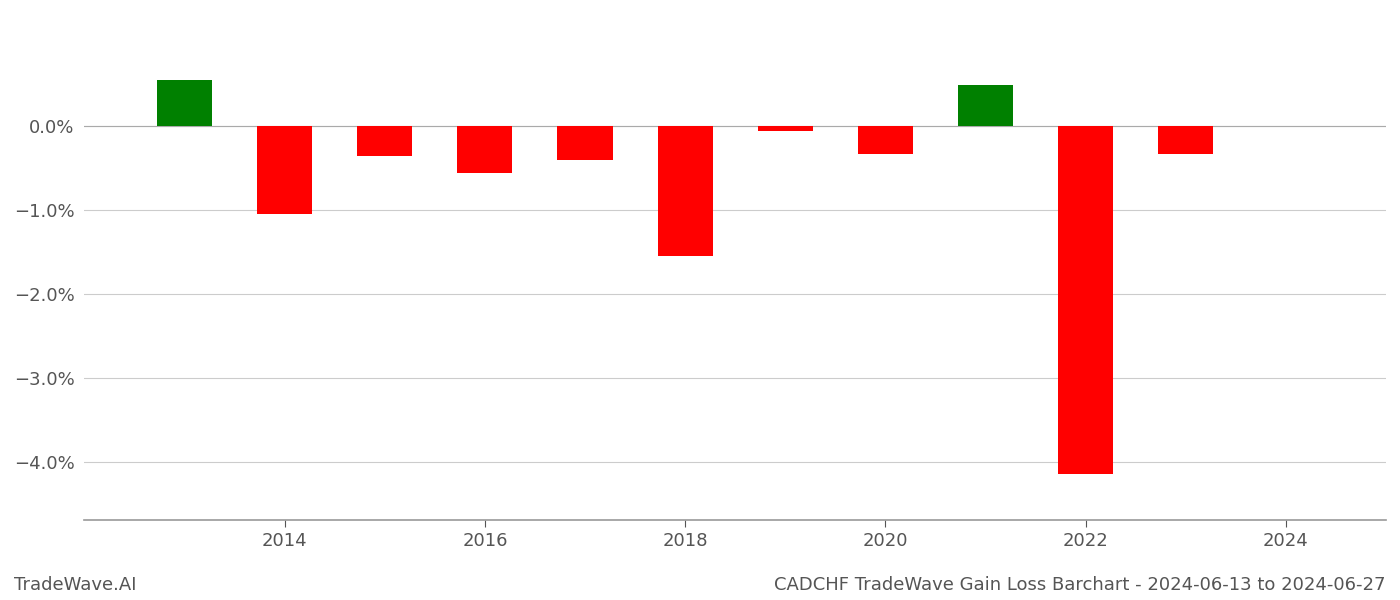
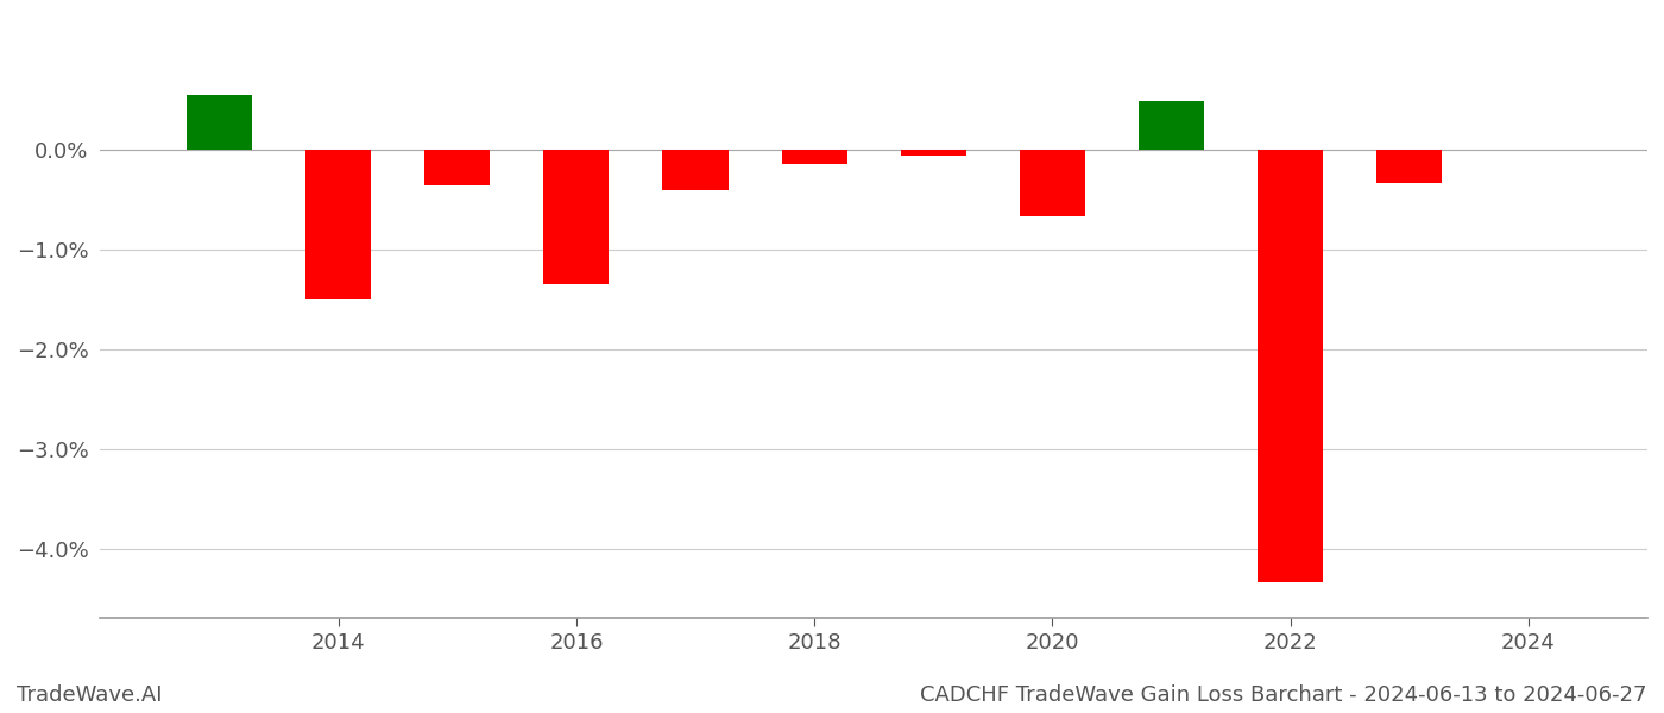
2014: -1.05% -> -1.50%
2016: -0.55% -> -1.34%
2018: -1.55% -> -0.14%
2020: -0.33% -> -0.66%
2022: -4.15% -> -4.34%
